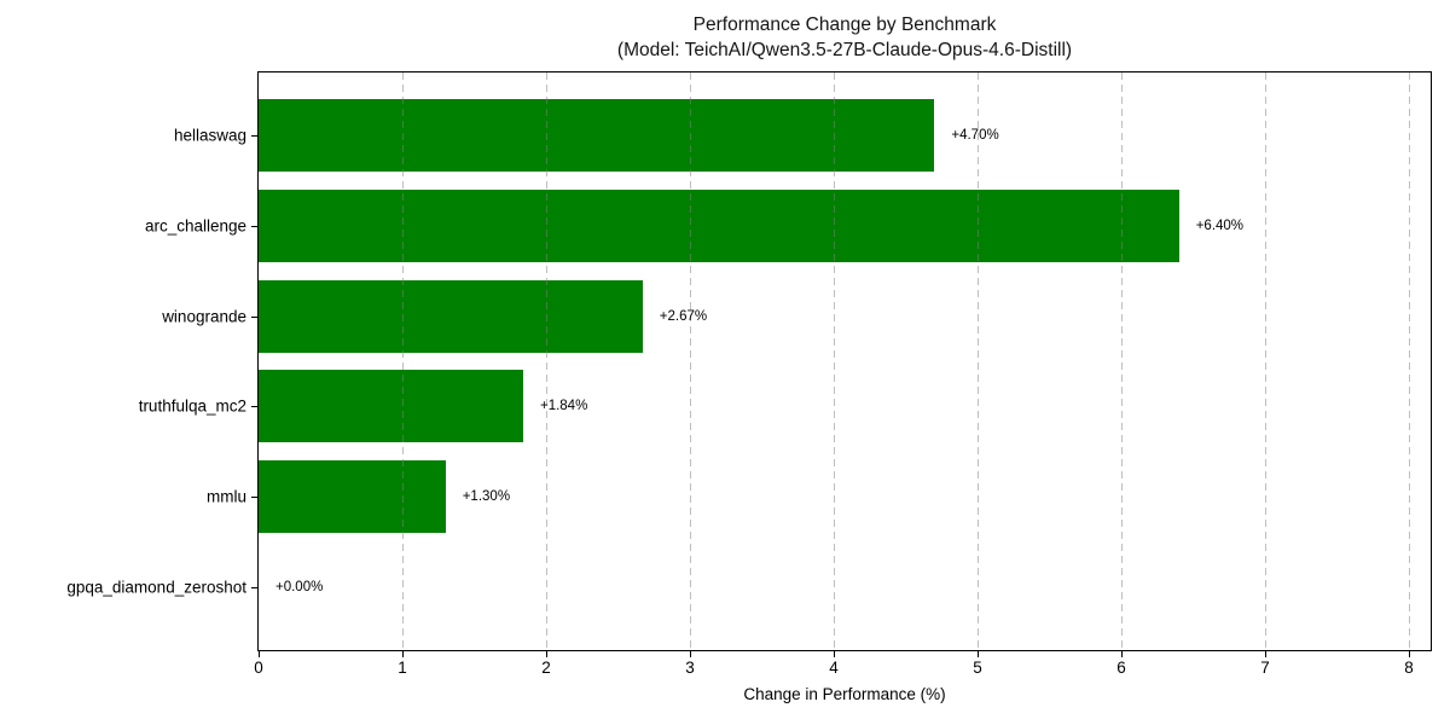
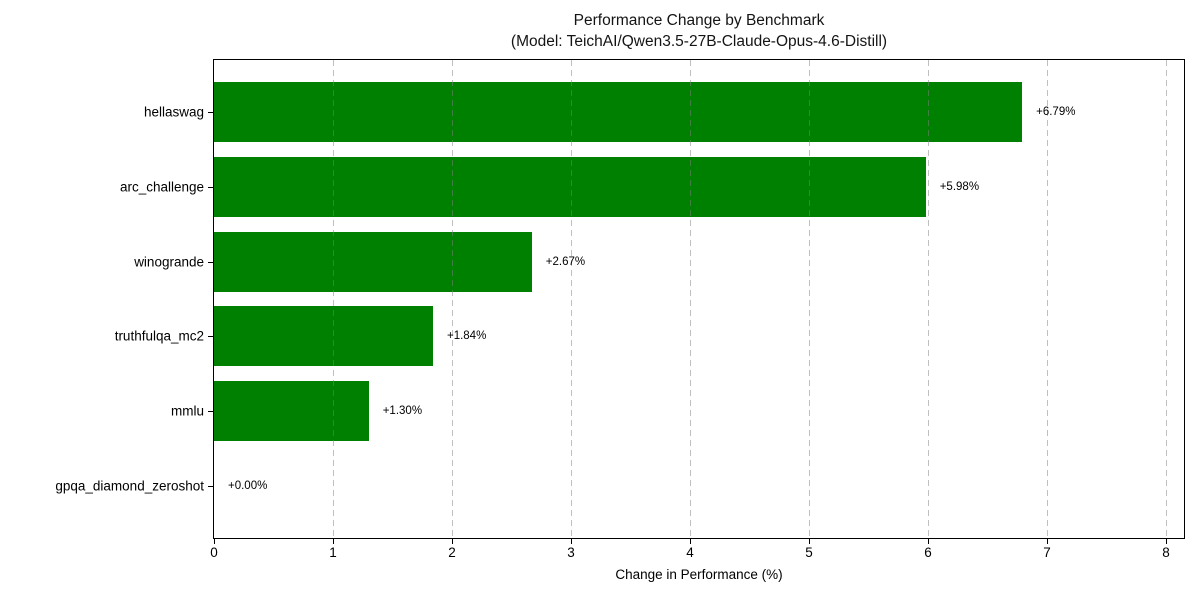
hellaswag: +4.70% -> +6.79%
arc_challenge: +6.40% -> +5.98%
